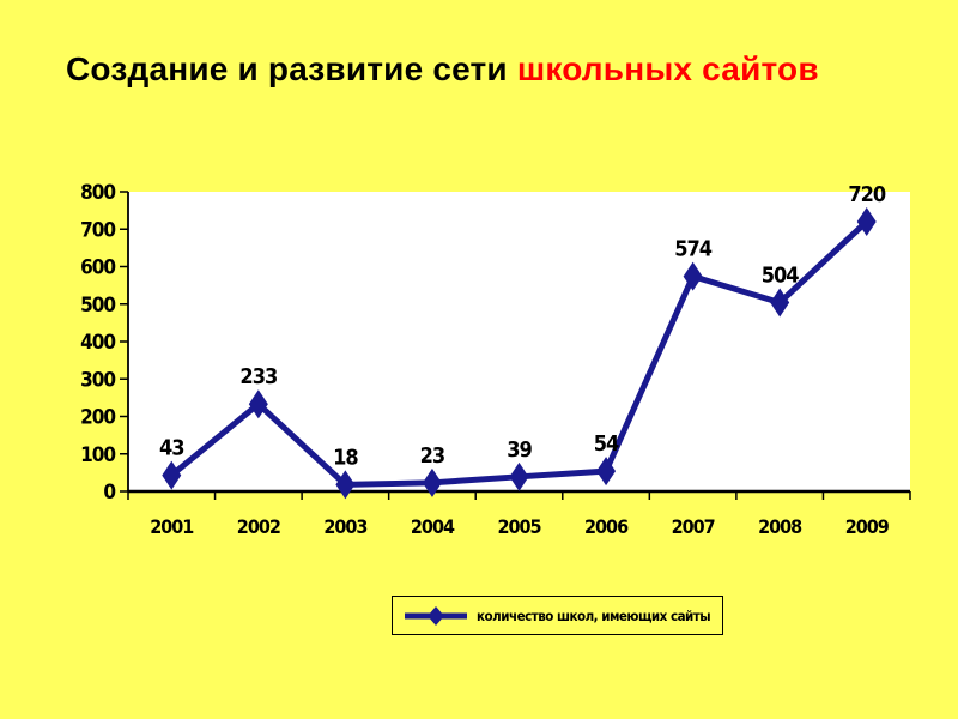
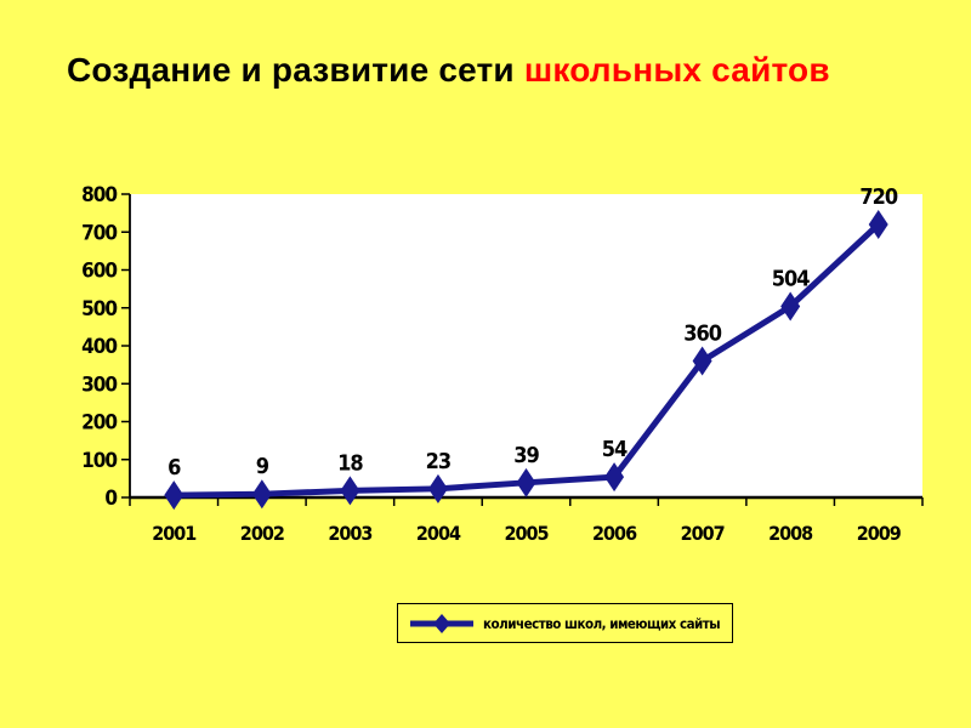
2001: 43 -> 6
2002: 233 -> 9
2007: 574 -> 360
